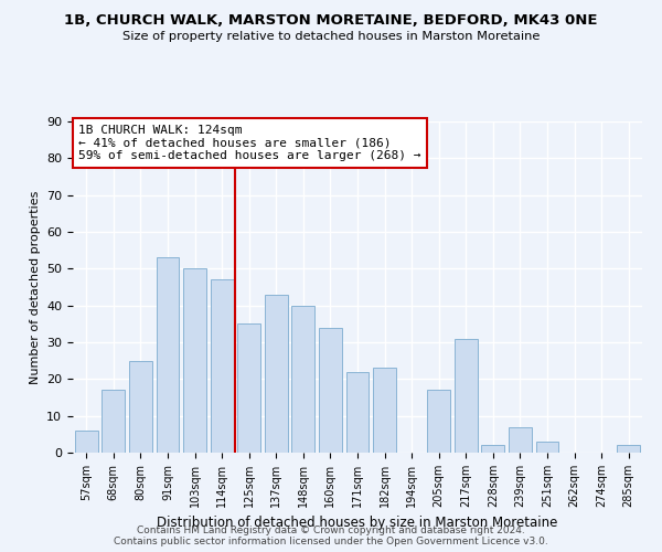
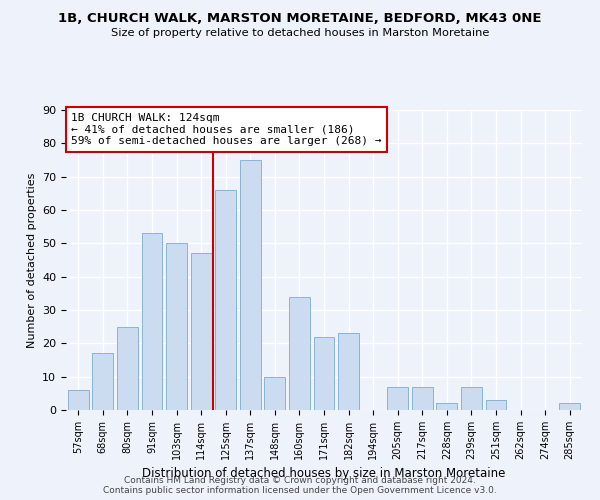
125sqm: 35 -> 66
137sqm: 43 -> 75
148sqm: 40 -> 10
205sqm: 17 -> 7
217sqm: 31 -> 7
